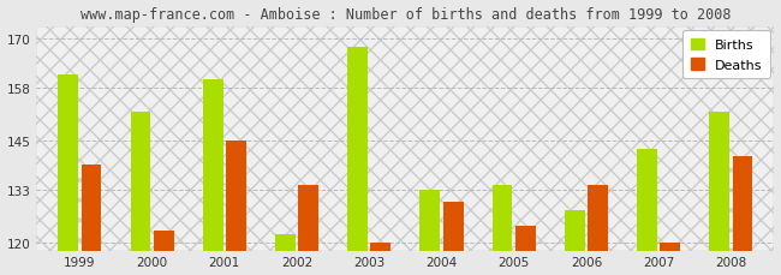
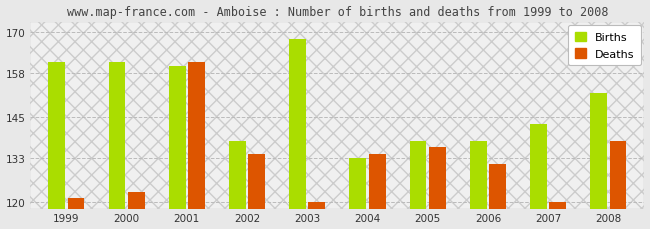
Deaths/1999: 139 -> 121
Births/2000: 152 -> 161
Deaths/2001: 145 -> 161
Births/2002: 122 -> 138
Deaths/2004: 130 -> 134
Births/2005: 134 -> 138
Deaths/2005: 124 -> 136
Births/2006: 128 -> 138
Deaths/2006: 134 -> 131
Deaths/2008: 141 -> 138
